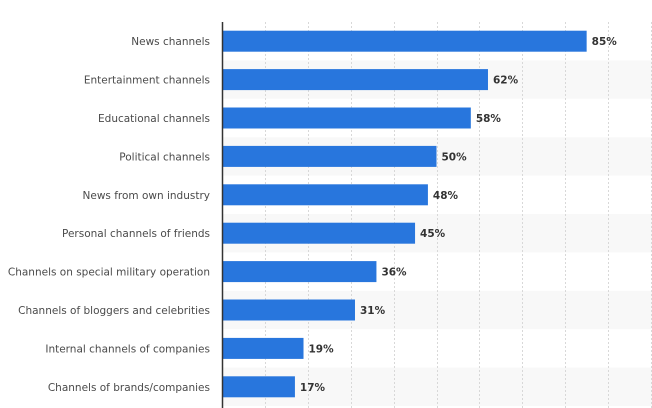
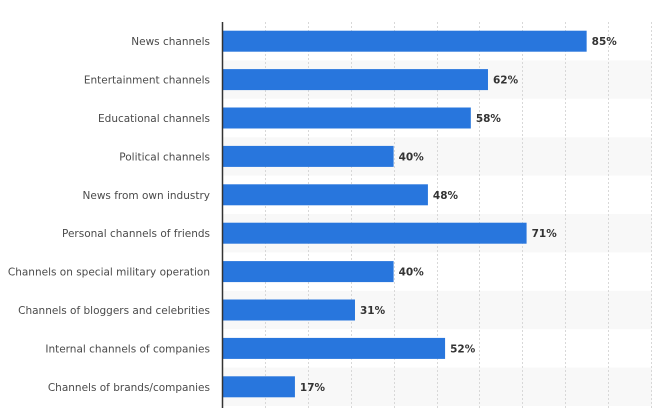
Political channels: 50% -> 40%
Personal channels of friends: 45% -> 71%
Channels on special military operation: 36% -> 40%
Internal channels of companies: 19% -> 52%
